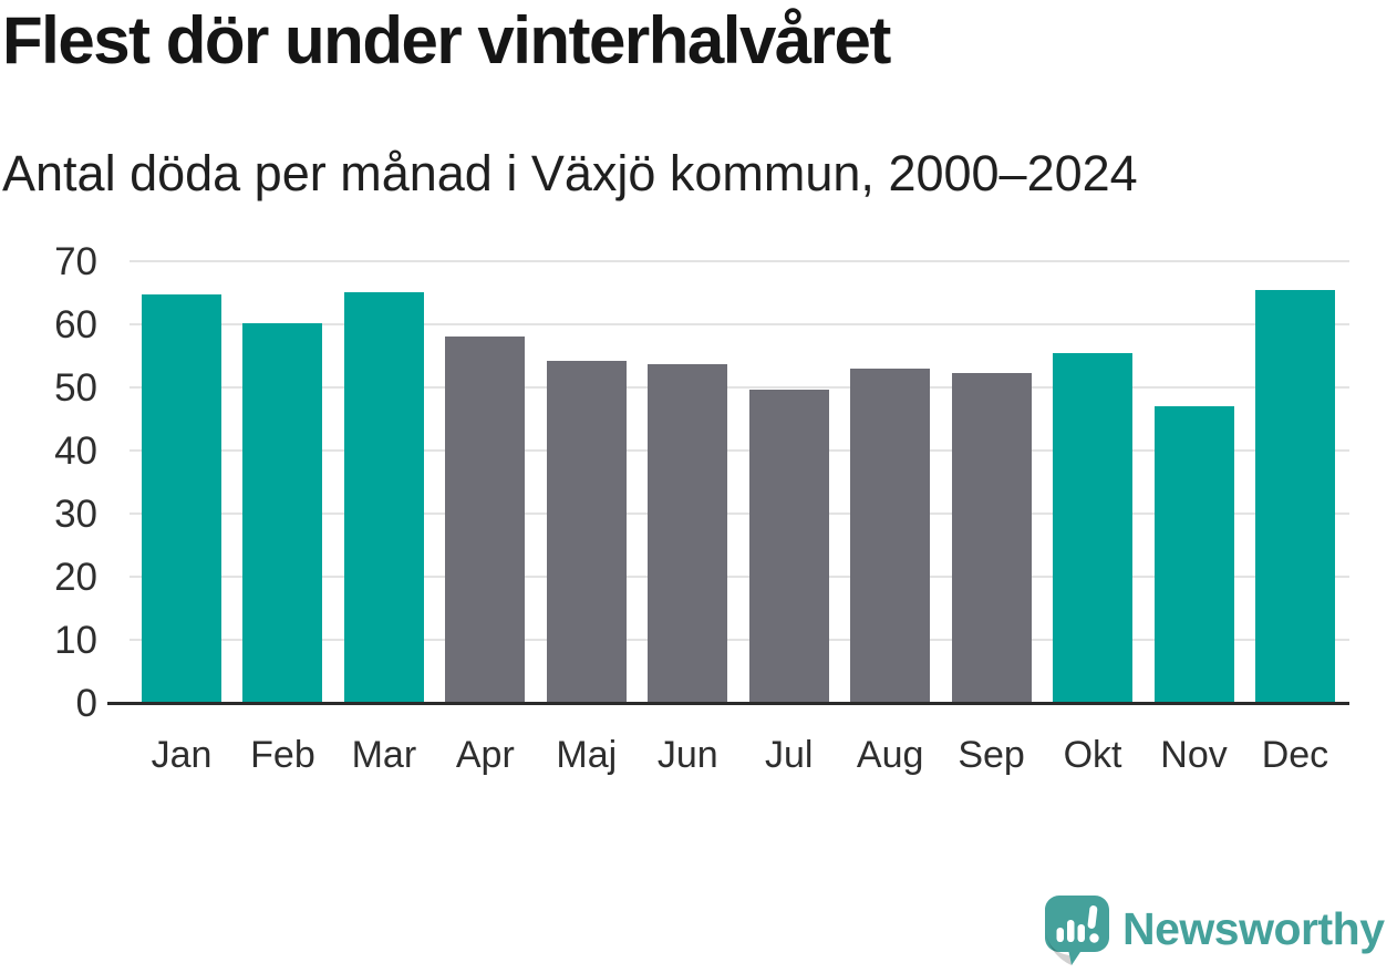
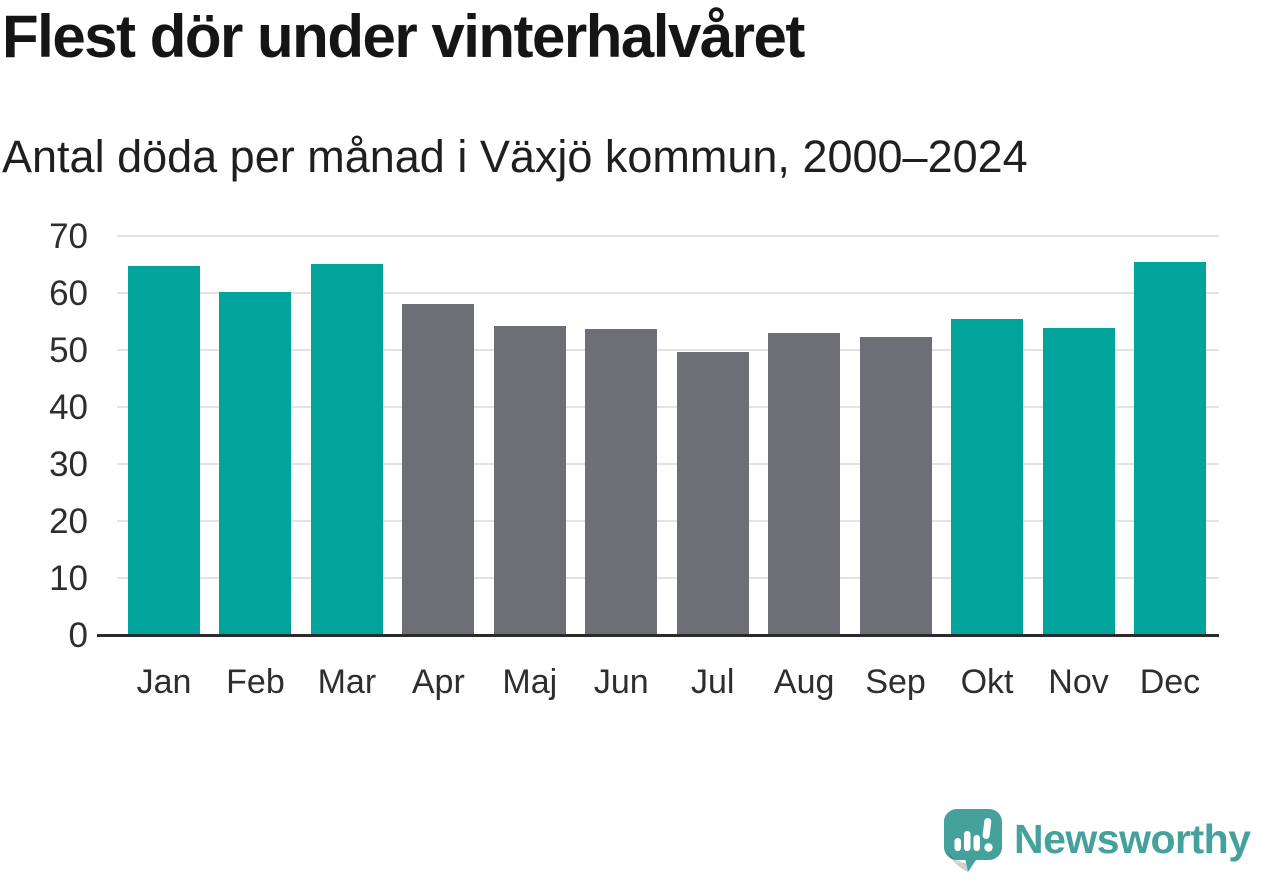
Nov: 47 -> 54
